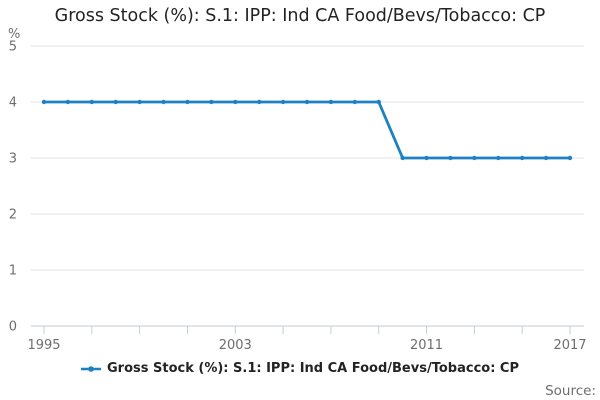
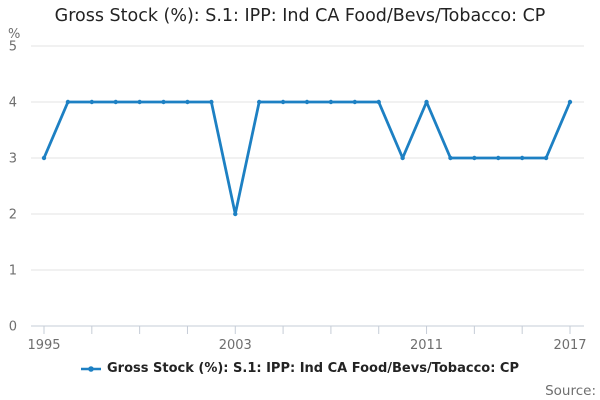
1995: 4 -> 3
2003: 4 -> 2
2011: 3 -> 4
2017: 3 -> 4
